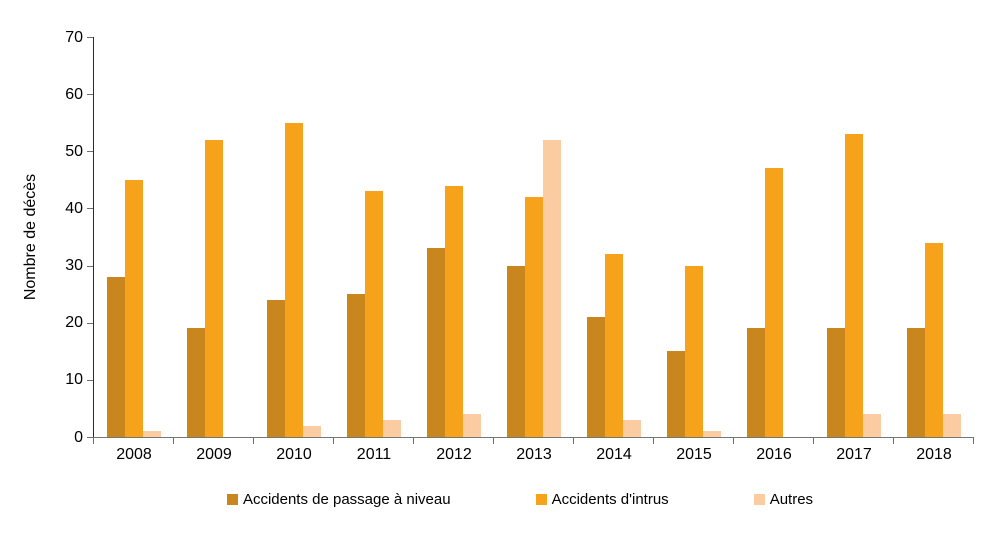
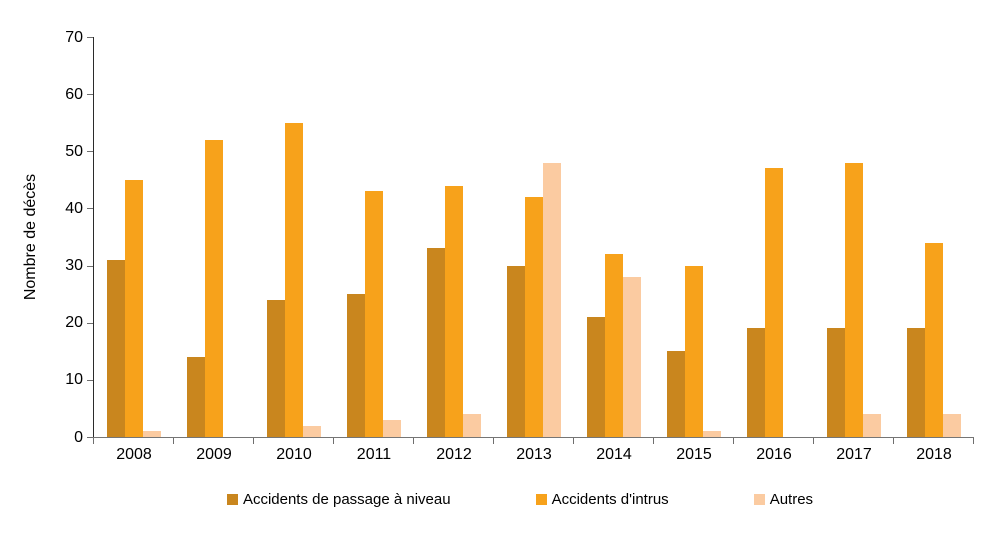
Accidents de passage à niveau/2008: 28 -> 31
Accidents de passage à niveau/2009: 19 -> 14
Autres/2013: 52 -> 48
Autres/2014: 3 -> 28
Accidents d'intrus/2017: 53 -> 48
